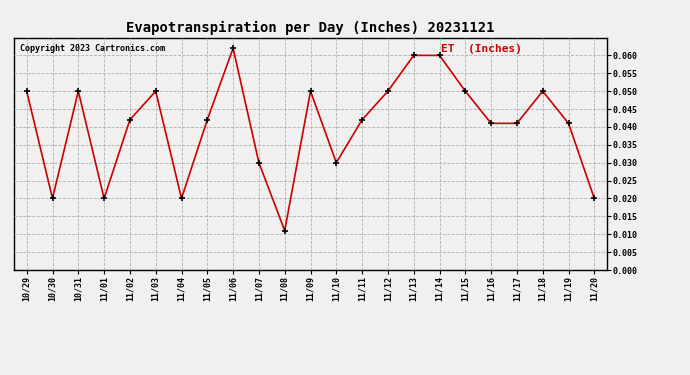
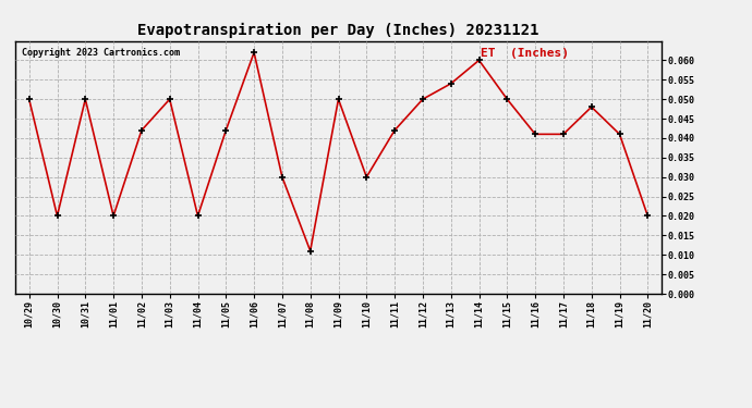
11/13: 0.060 -> 0.054
11/18: 0.050 -> 0.048
